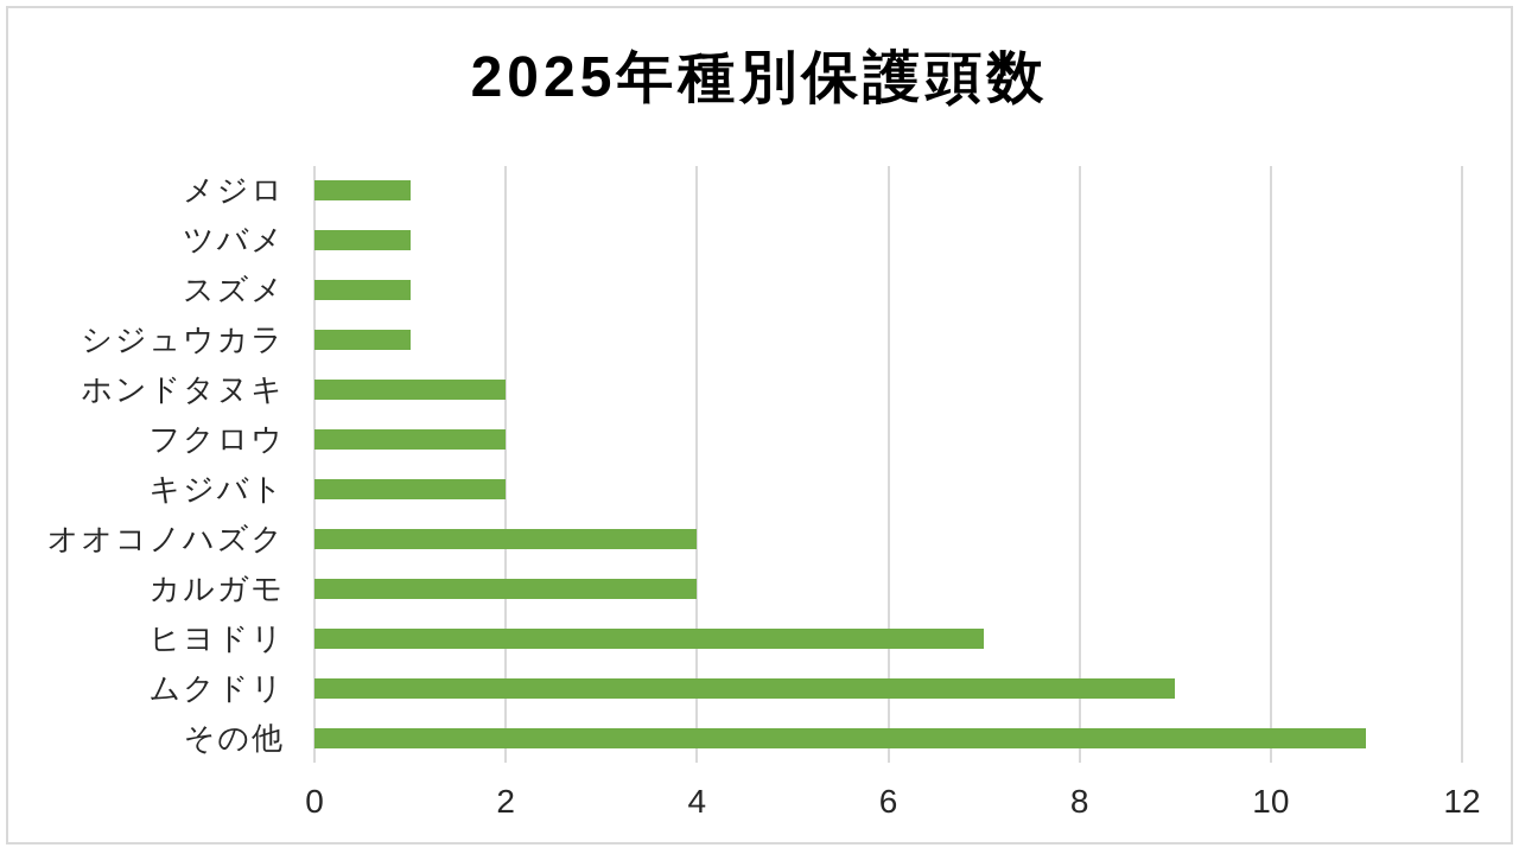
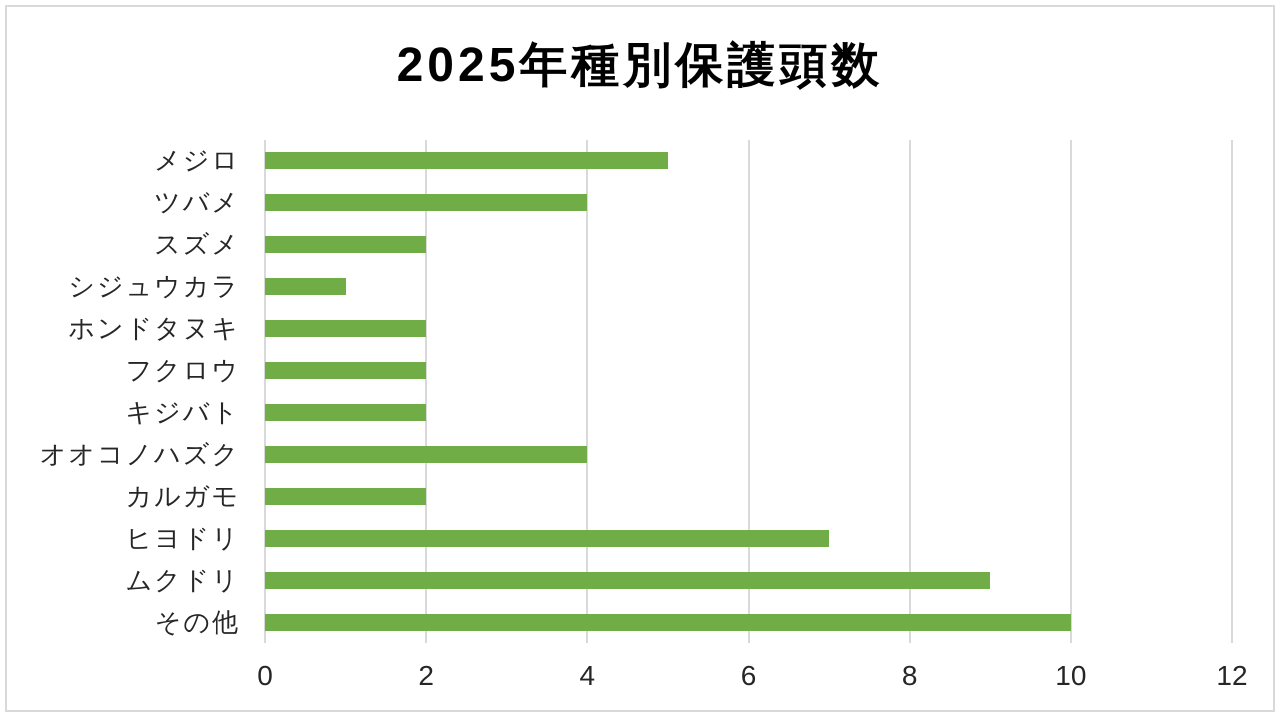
メジロ: 1 -> 5
ツバメ: 1 -> 4
スズメ: 1 -> 2
カルガモ: 4 -> 2
その他: 11 -> 10
